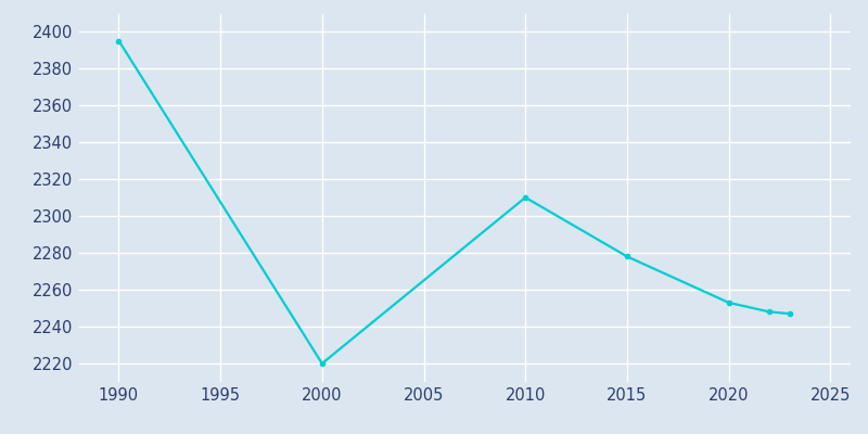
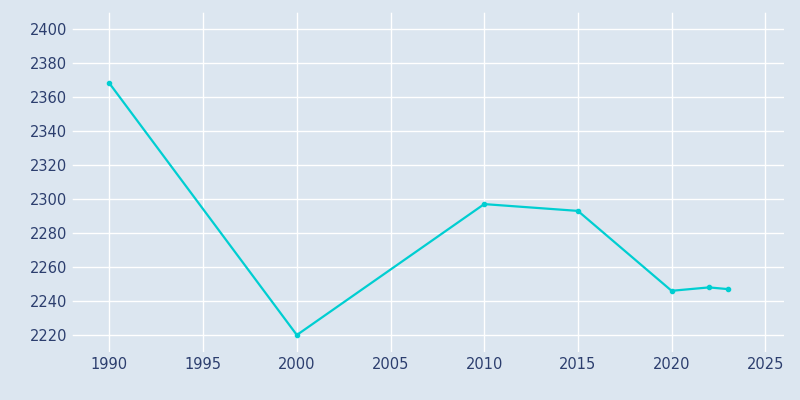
1990: 2395 -> 2368
2010: 2310 -> 2297
2015: 2278 -> 2293
2020: 2253 -> 2246
